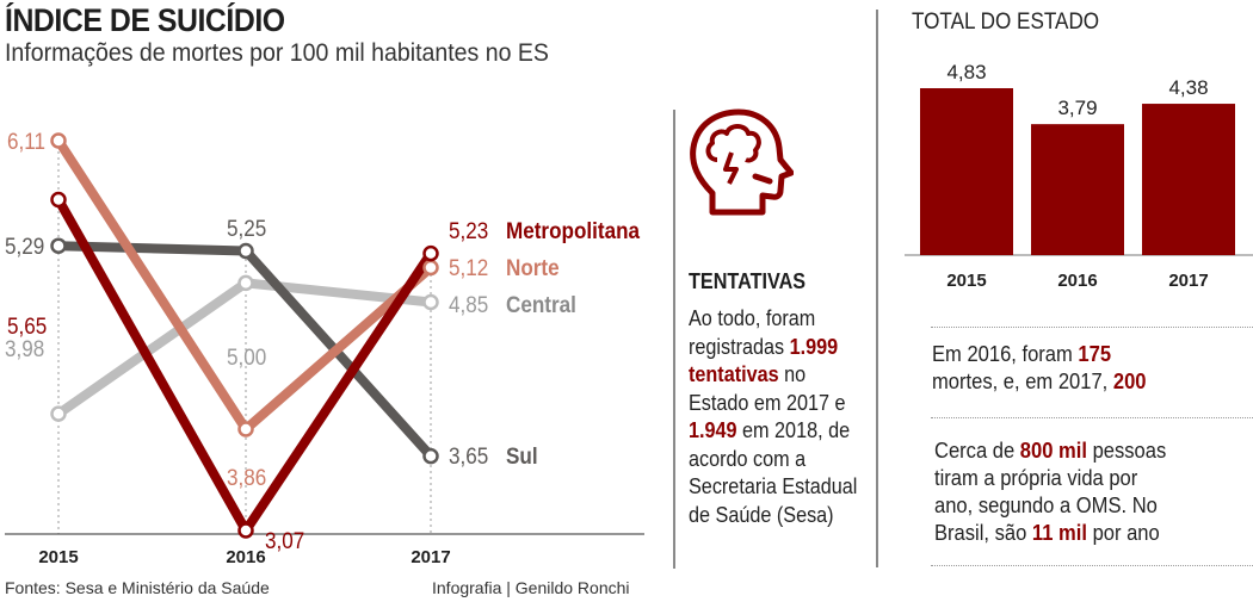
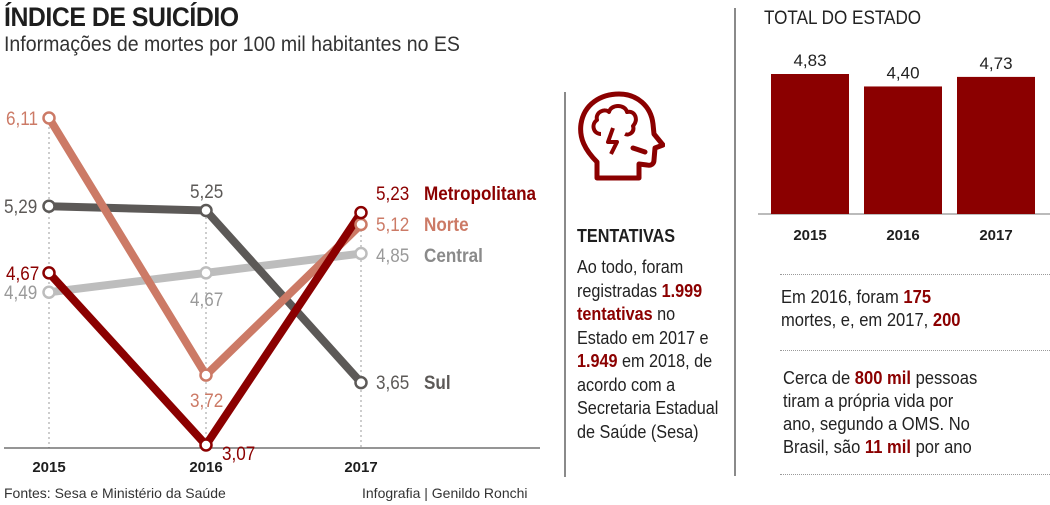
ÍNDICE DE SUICÍDIO/Metropolitana/2015: 5,65 -> 4,67
ÍNDICE DE SUICÍDIO/Central/2015: 3,98 -> 4,49
ÍNDICE DE SUICÍDIO/Norte/2016: 3,86 -> 3,72
ÍNDICE DE SUICÍDIO/Central/2016: 5,00 -> 4,67
TOTAL DO ESTADO/2016: 3,79 -> 4,40
TOTAL DO ESTADO/2017: 4,38 -> 4,73
